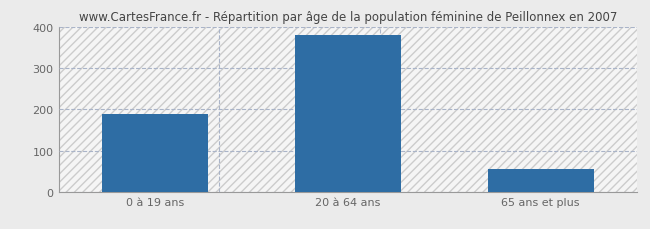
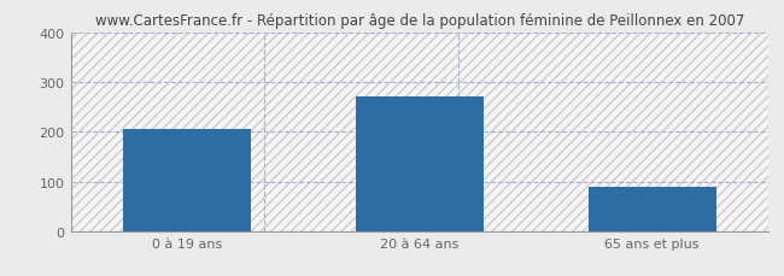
0 à 19 ans: 188 -> 205
20 à 64 ans: 380 -> 270
65 ans et plus: 57 -> 90
